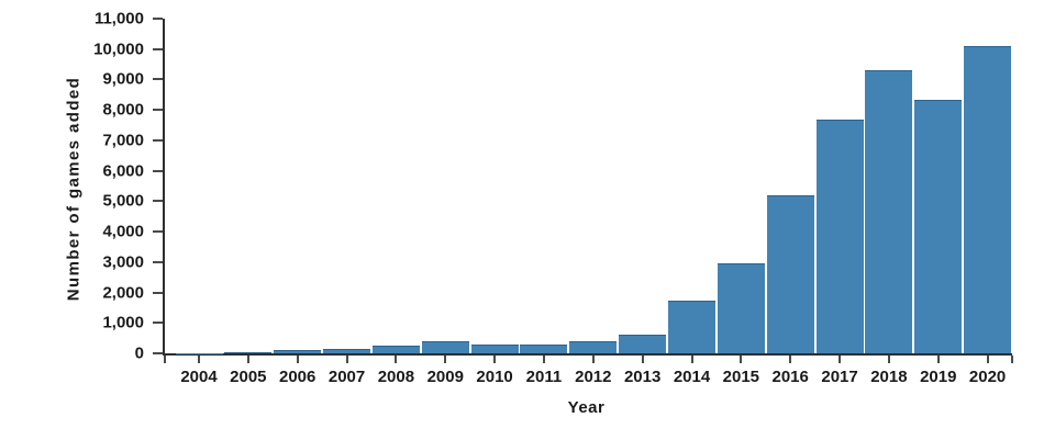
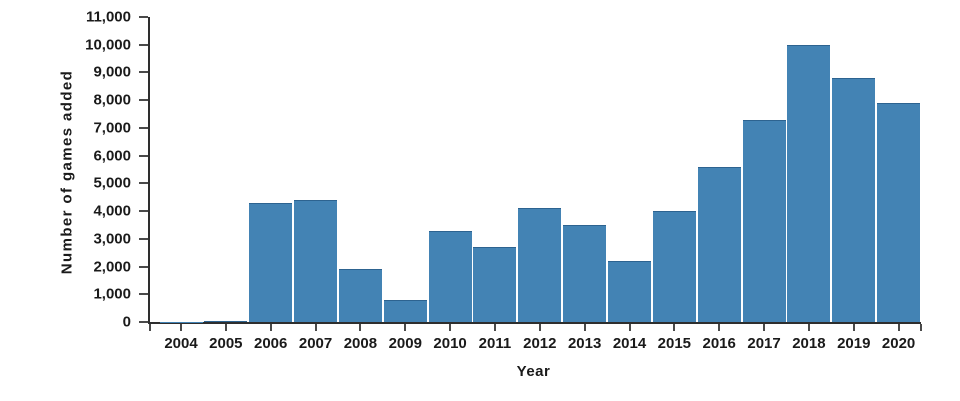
2006: 100 -> 4300
2007: 200 -> 4400
2008: 200 -> 1900
2009: 400 -> 800
2010: 300 -> 3300
2011: 300 -> 2700
2012: 400 -> 4100
2013: 600 -> 3500
2014: 1700 -> 2200
2015: 3000 -> 4000
2016: 5200 -> 5600
2017: 7700 -> 7300
2018: 9300 -> 10000
2019: 8300 -> 8800
2020: 10100 -> 7900
